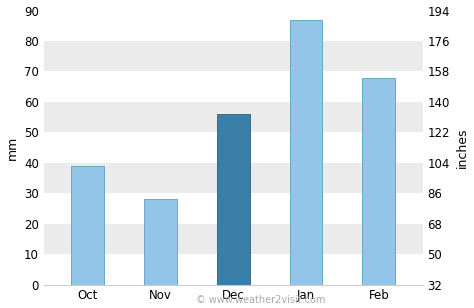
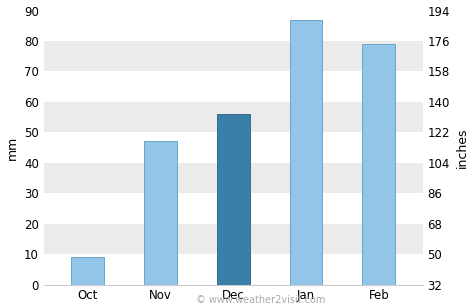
Oct: 39 -> 9
Nov: 28 -> 47
Feb: 68 -> 79
